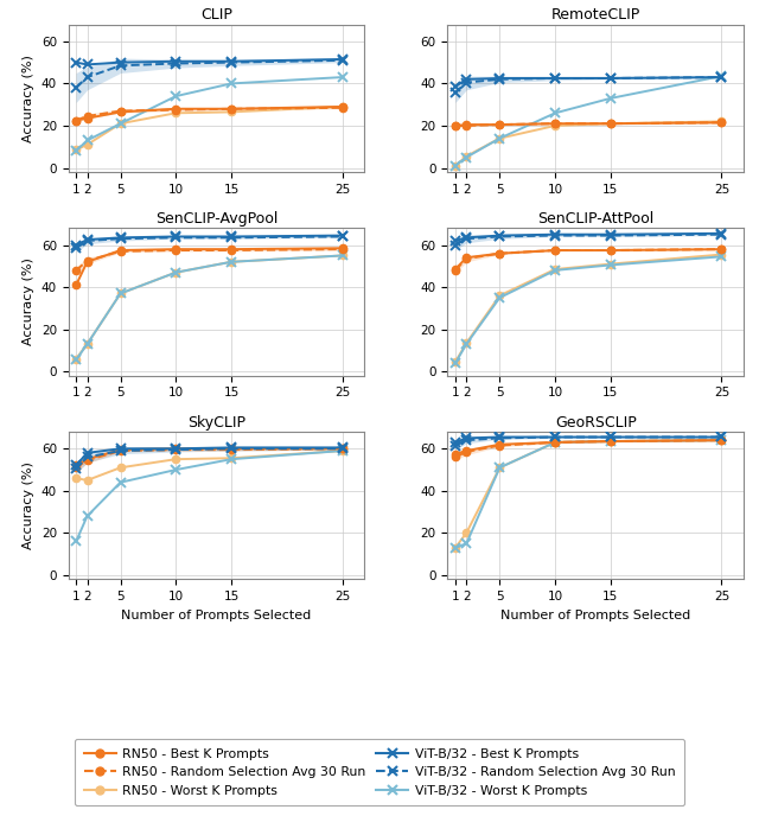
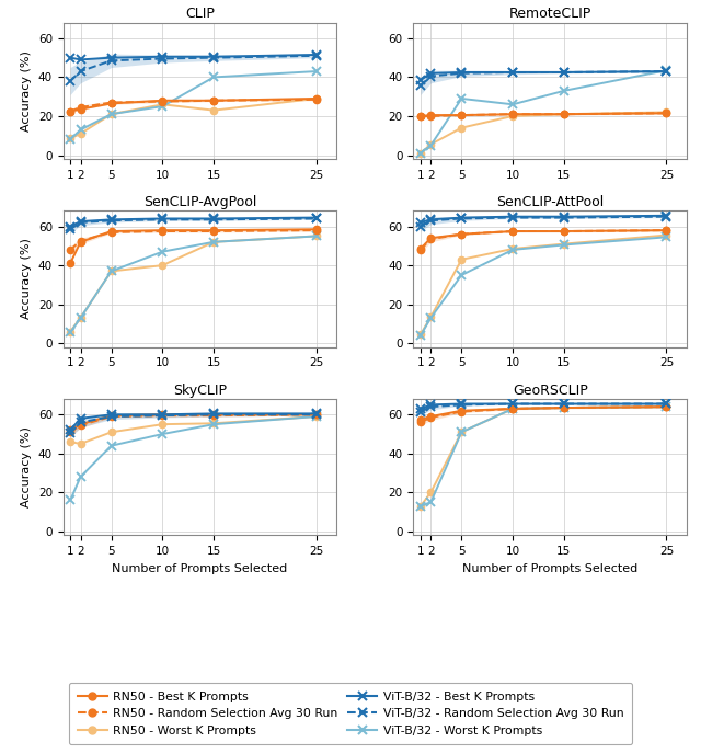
CLIP/ViT-B/32 - Worst K Prompts/10: 34 -> 25
CLIP/RN50 - Worst K Prompts/15: 26 -> 23
RemoteCLIP/ViT-B/32 - Worst K Prompts/5: 14 -> 29
SenCLIP-AvgPool/RN50 - Worst K Prompts/10: 47 -> 40
SenCLIP-AttPool/RN50 - Worst K Prompts/5: 36 -> 43
